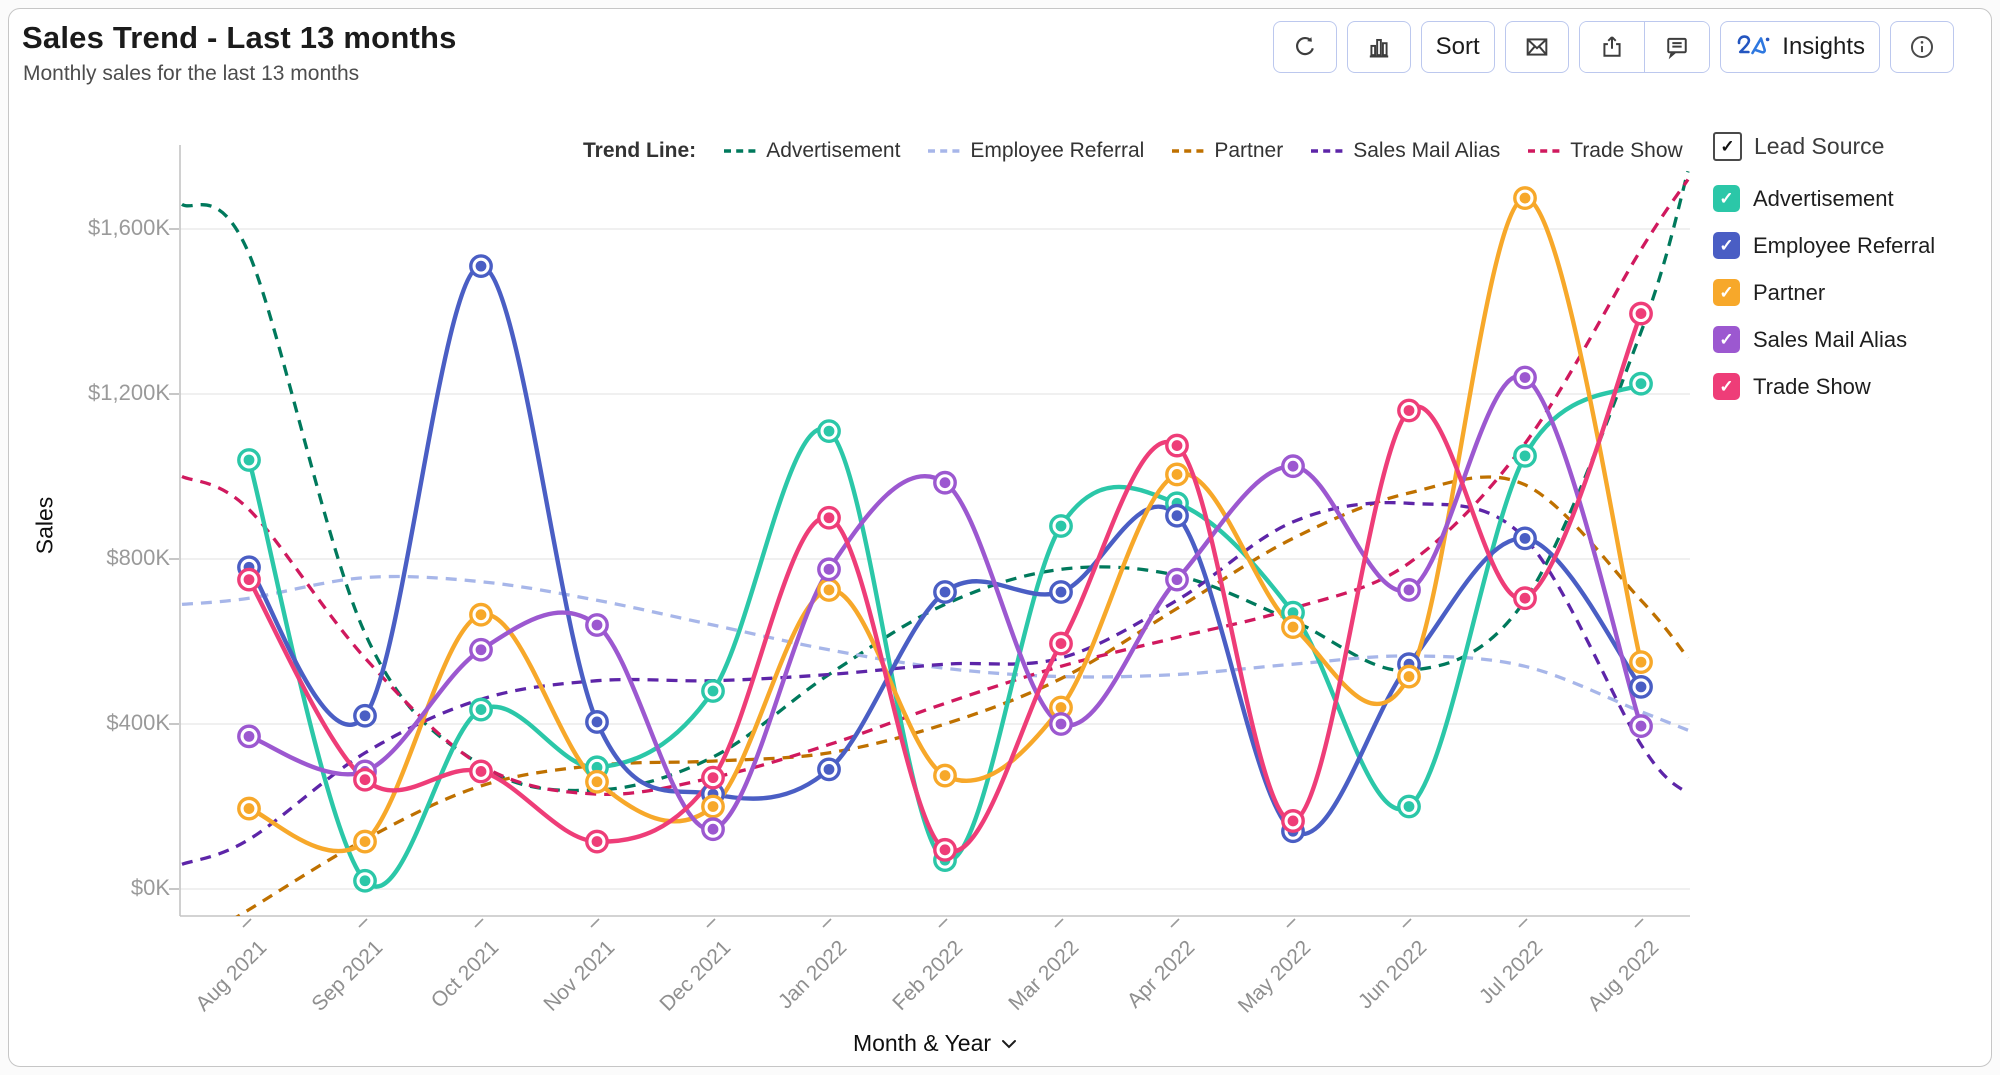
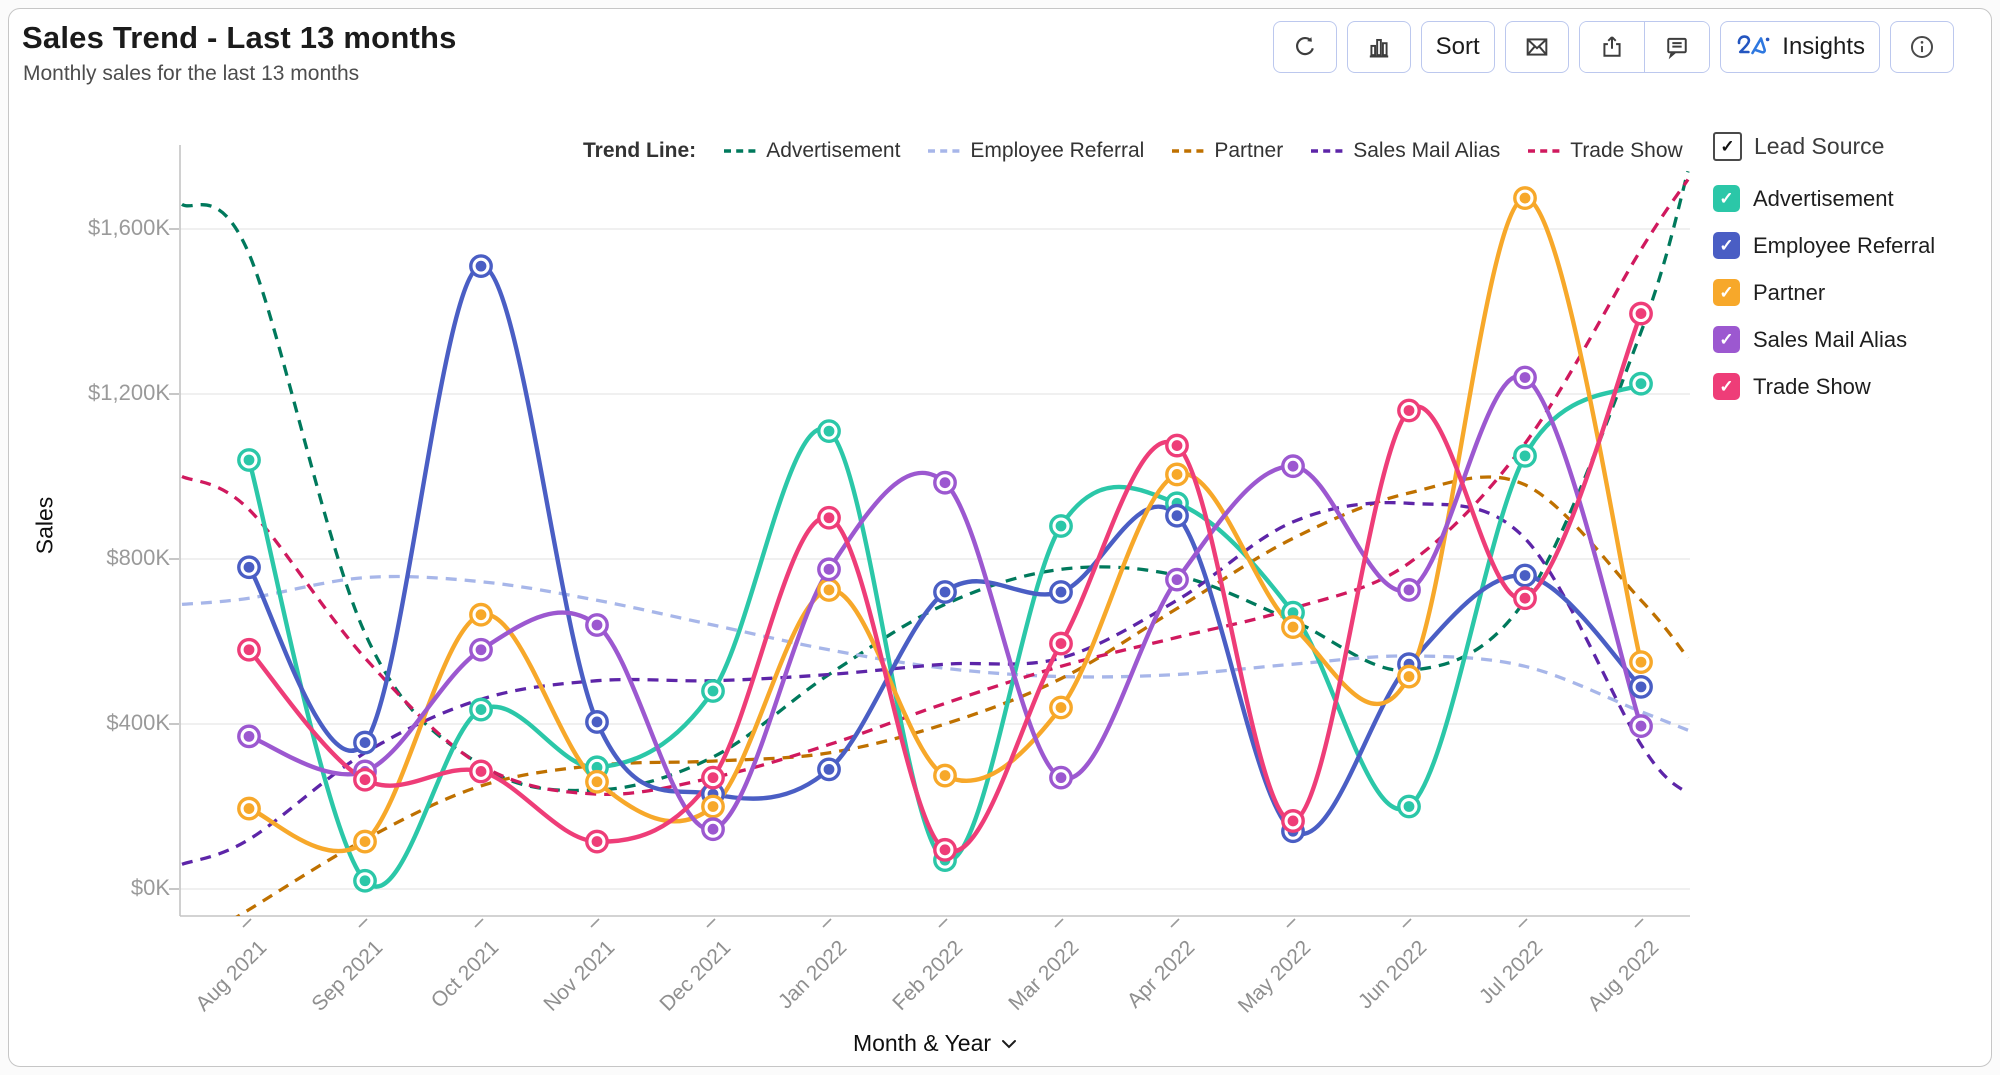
Trade Show/Aug 2021: $750K -> $580K
Employee Referral/Sep 2021: $420K -> $360K
Sales Mail Alias/Mar 2022: $400K -> $270K
Employee Referral/Jul 2022: $850K -> $760K
